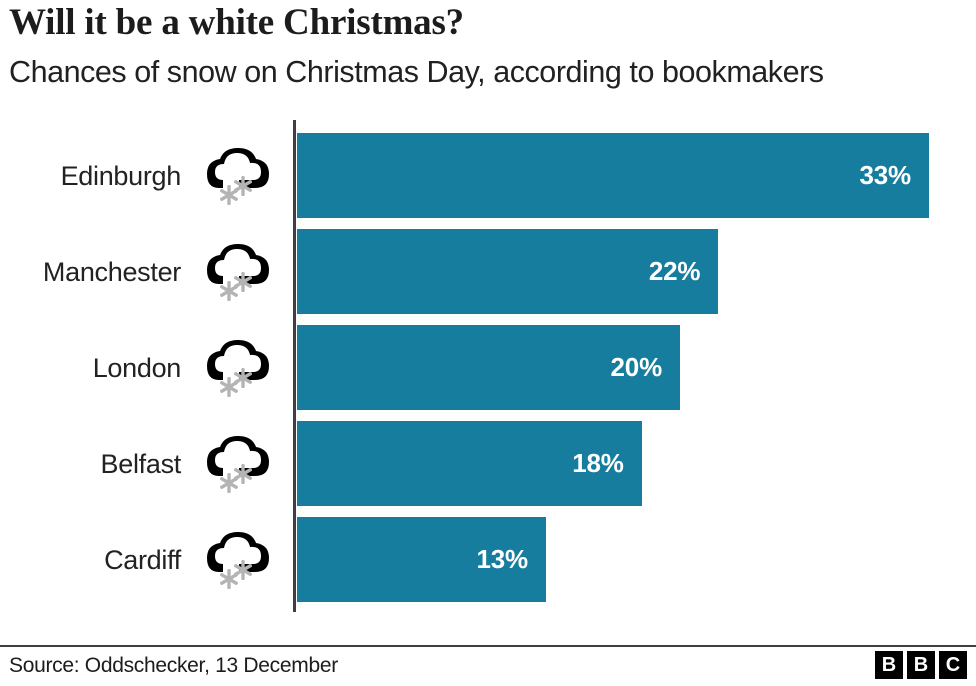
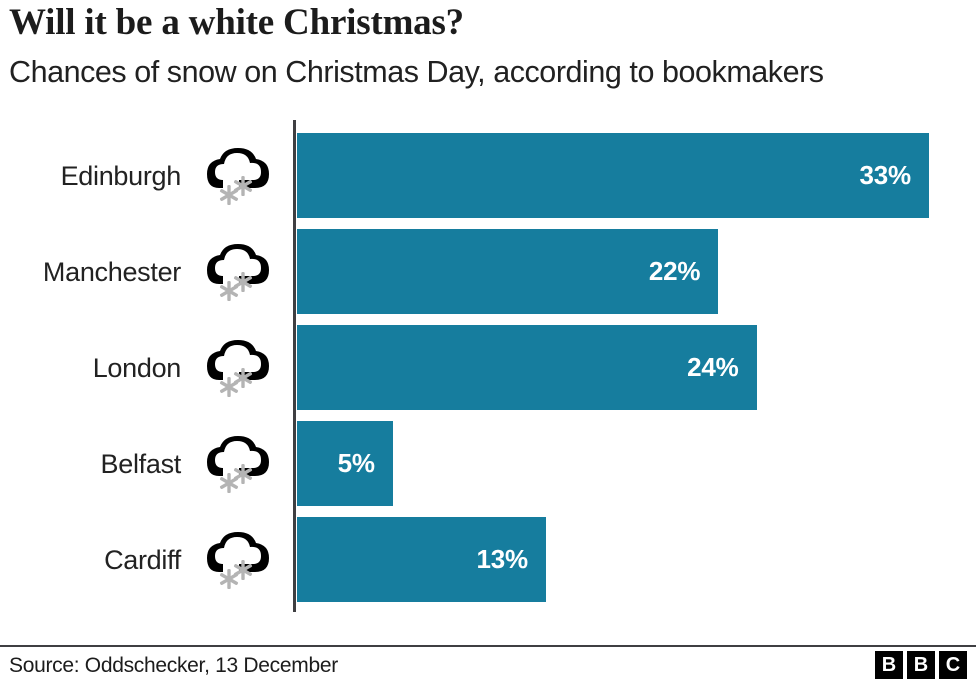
London: 20% -> 24%
Belfast: 18% -> 5%
